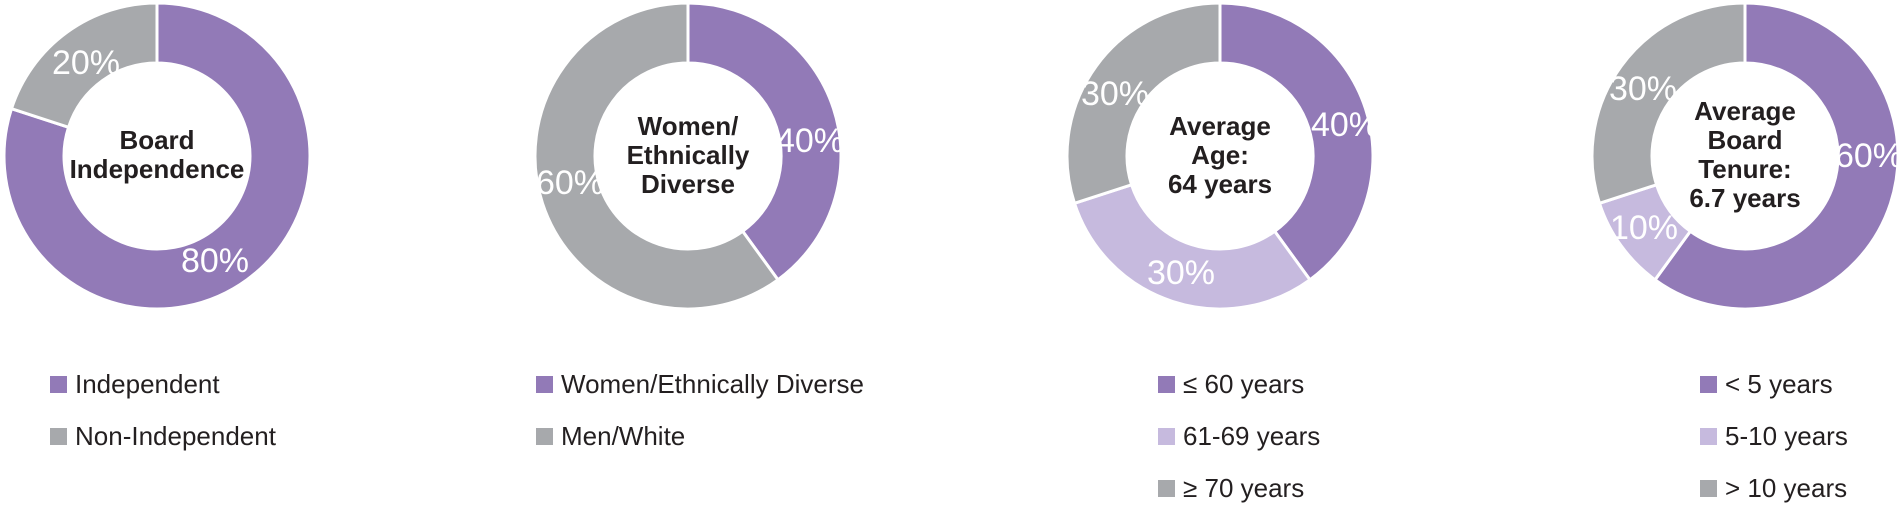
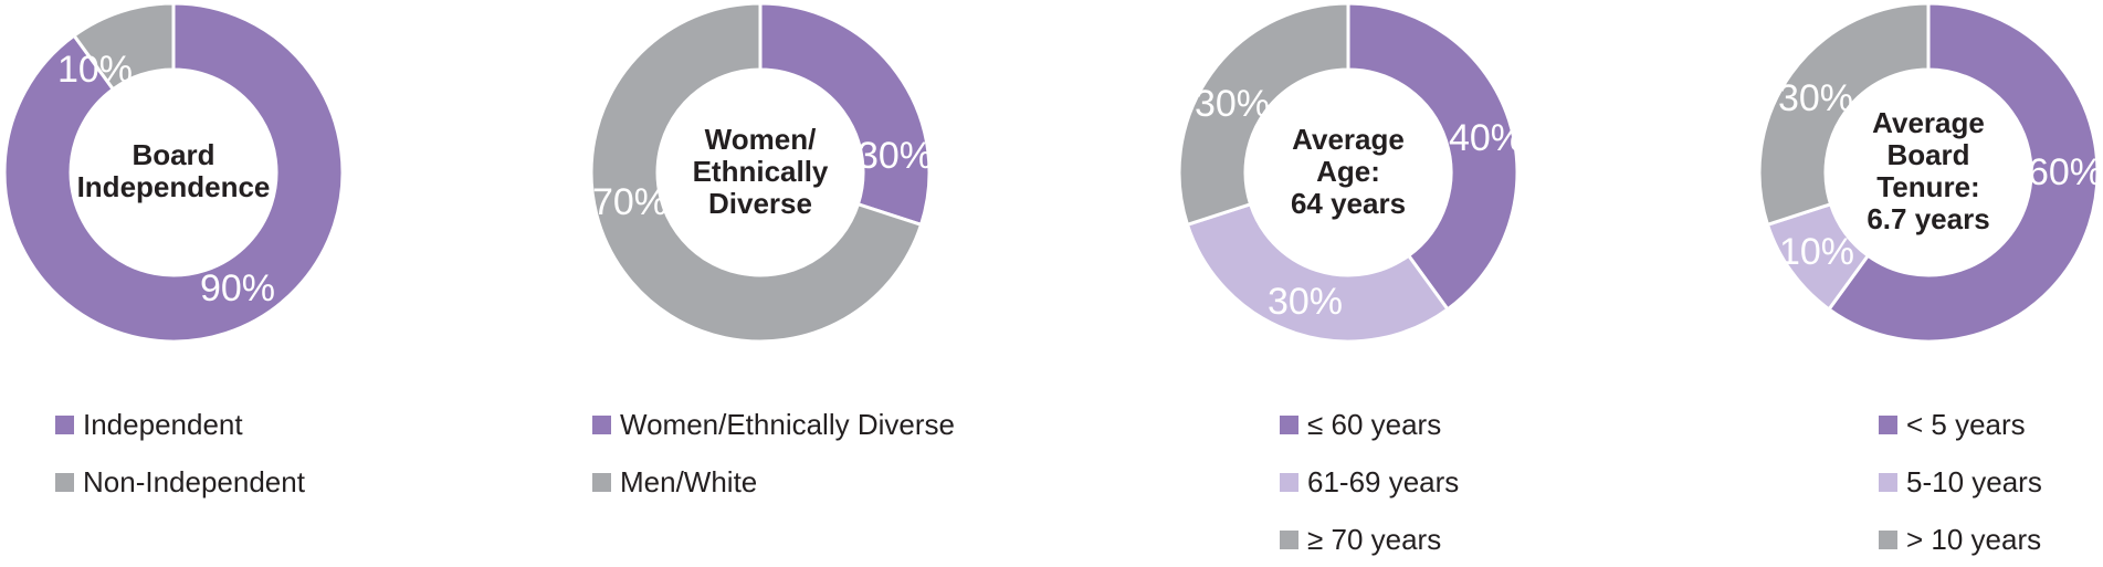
Board Independence/Independent: 80% -> 90%
Board Independence/Non-Independent: 20% -> 10%
Women/Ethnically Diverse/Women/Ethnically Diverse: 40% -> 30%
Women/Ethnically Diverse/Men/White: 60% -> 70%
